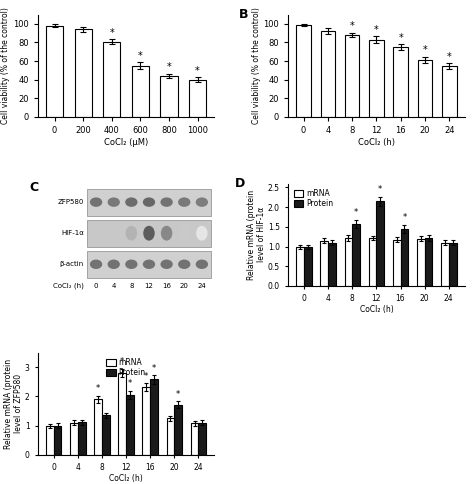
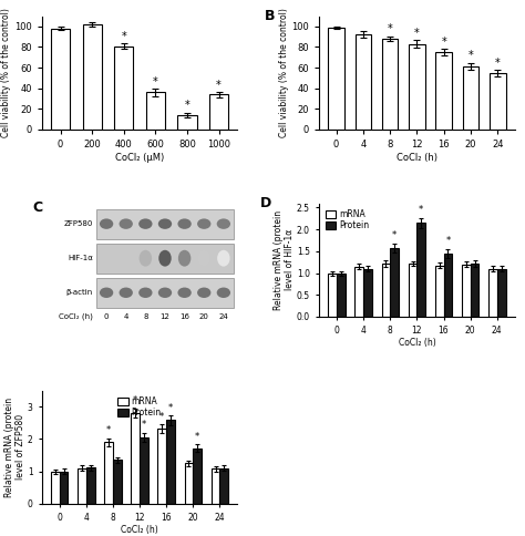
200: 94 -> 102
600: 55 -> 36
800: 44 -> 14
1000: 40 -> 34
